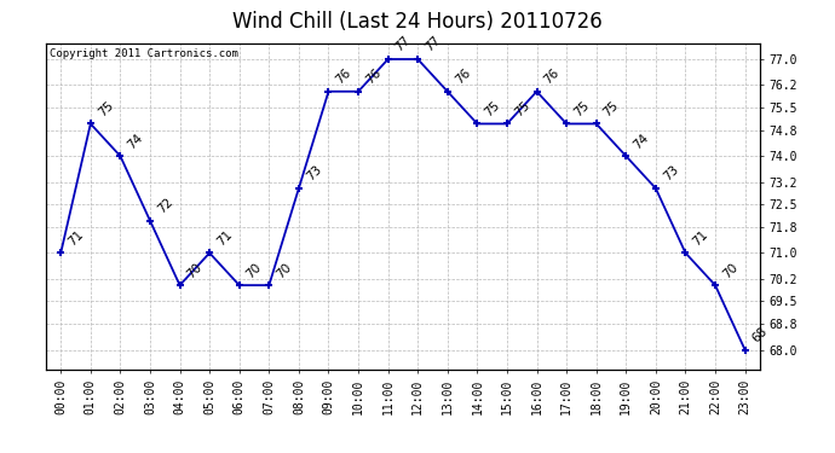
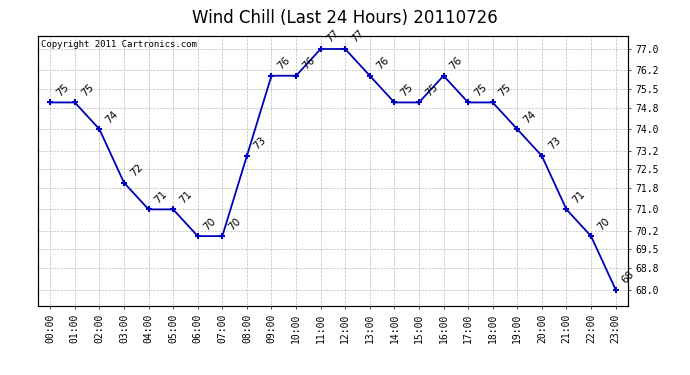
00:00: 71 -> 75
04:00: 70 -> 71
